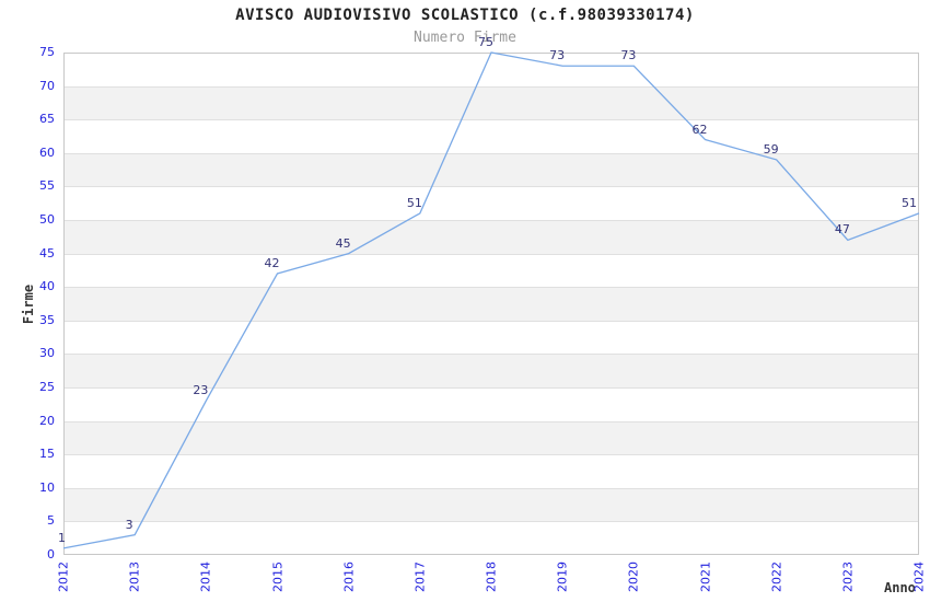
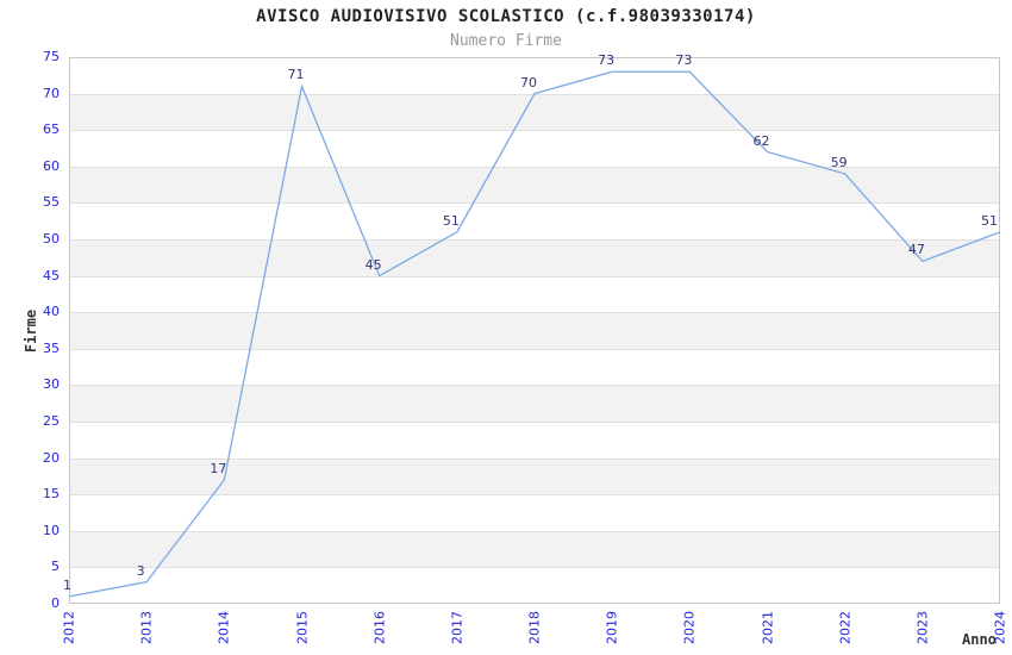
2014: 23 -> 17
2015: 42 -> 71
2018: 75 -> 70
